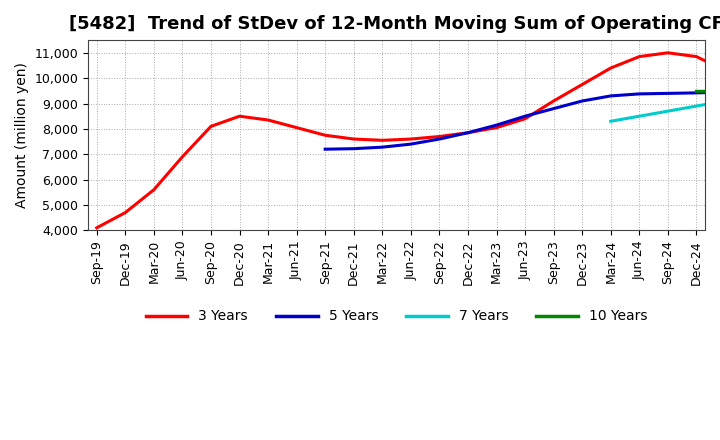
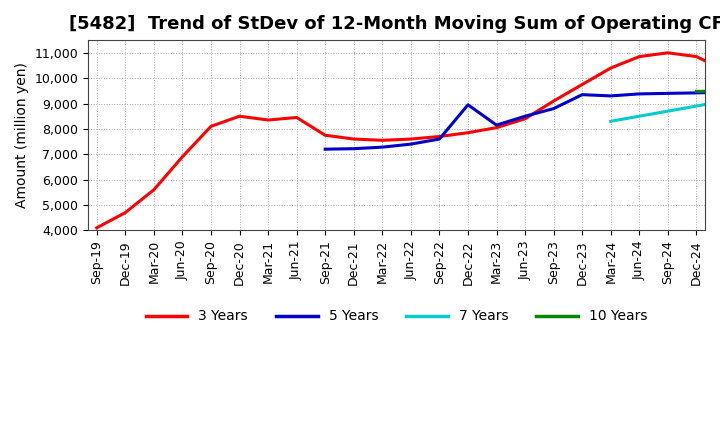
3 Years/Jun-21: 8,050 -> 8,450
5 Years/Dec-22: 7,850 -> 8,950
5 Years/Dec-23: 9,100 -> 9,350
